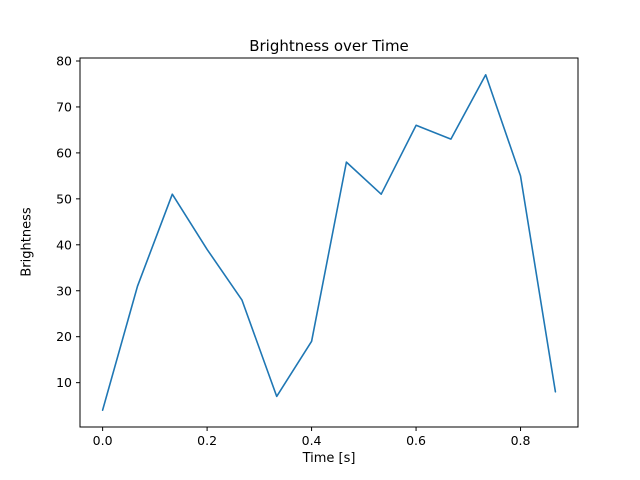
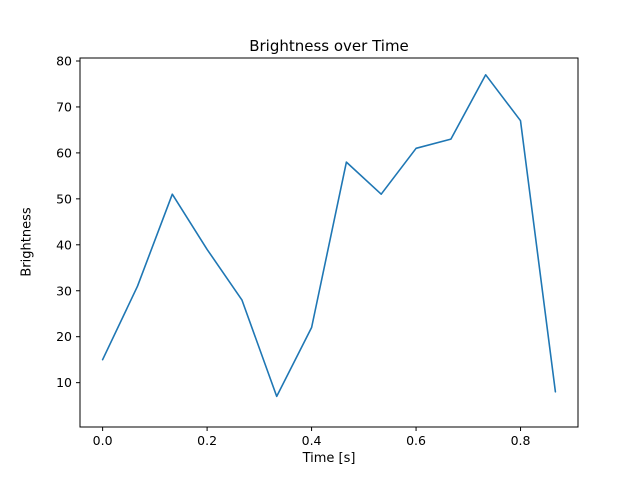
0.0: 4 -> 15
0.4: 19 -> 22
0.6: 66 -> 61
0.8: 55 -> 67
